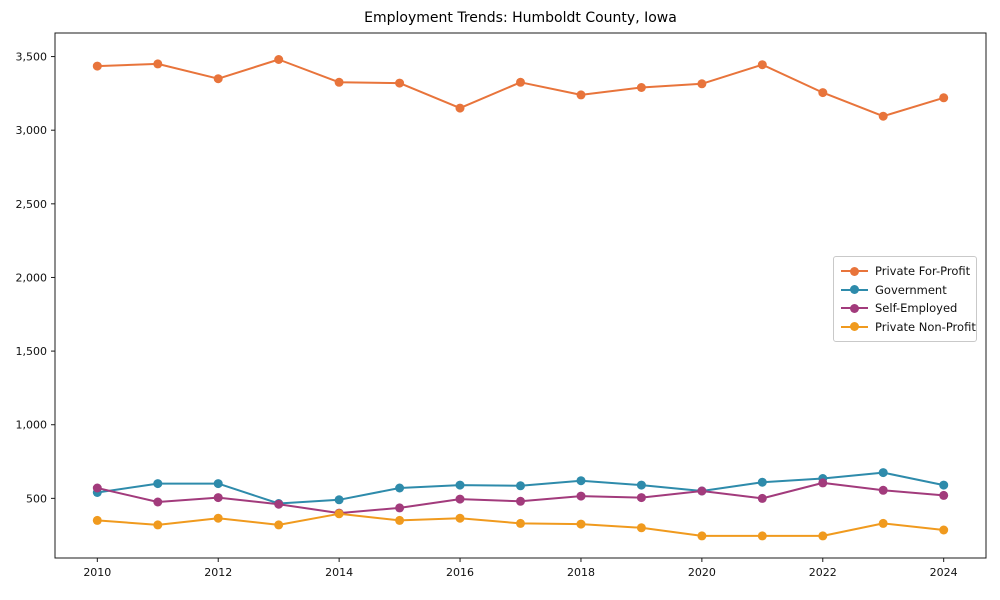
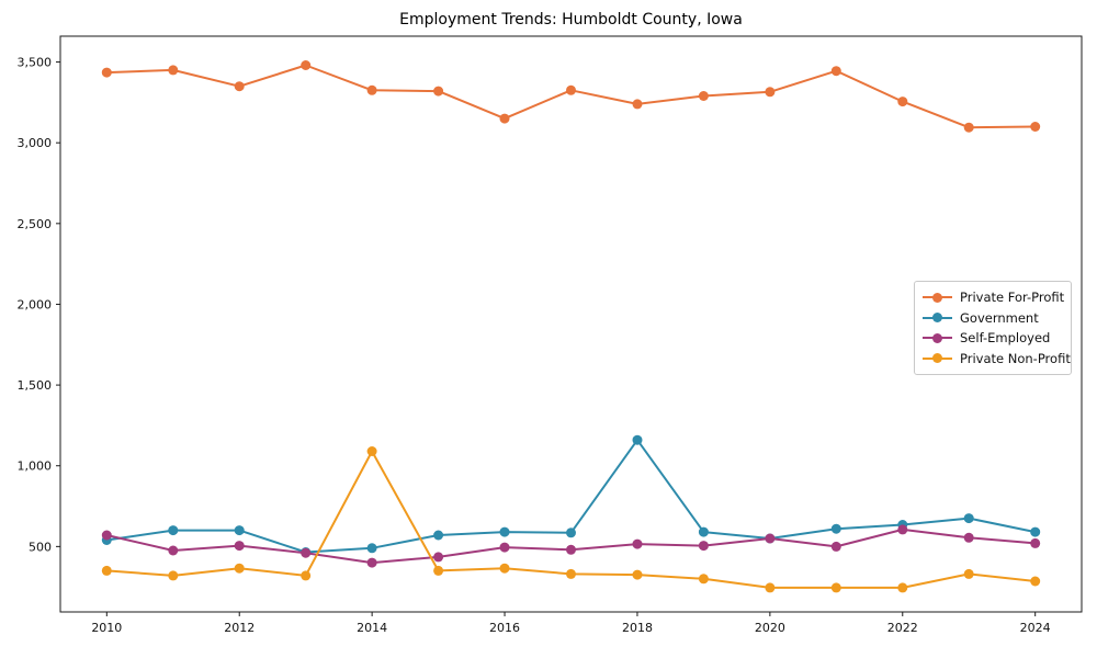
Private Non-Profit/2014: 400 -> 1090
Government/2018: 620 -> 1160
Private For-Profit/2024: 3220 -> 3100
